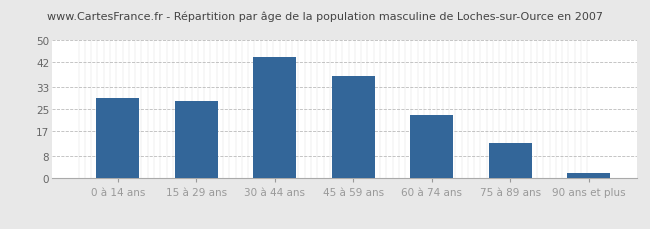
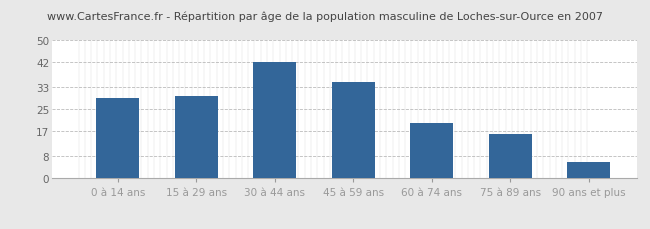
15 à 29 ans: 28 -> 30
30 à 44 ans: 44 -> 42
45 à 59 ans: 37 -> 35
60 à 74 ans: 23 -> 20
75 à 89 ans: 13 -> 16
90 ans et plus: 2 -> 6
